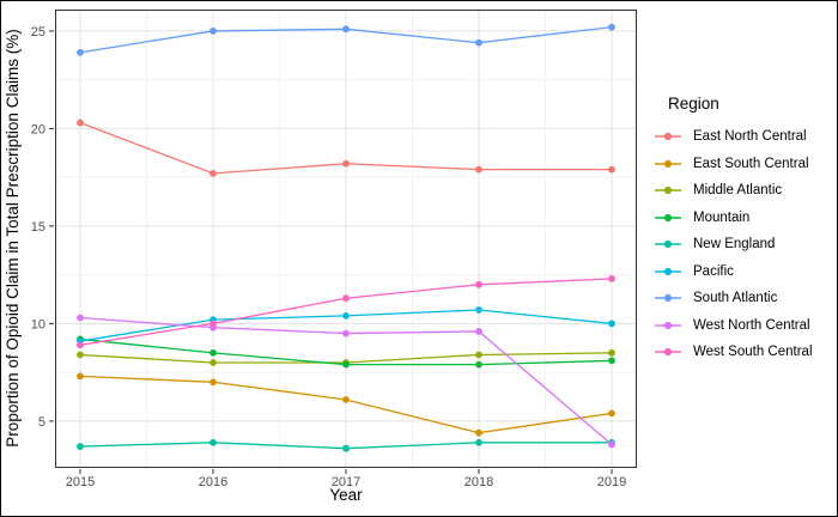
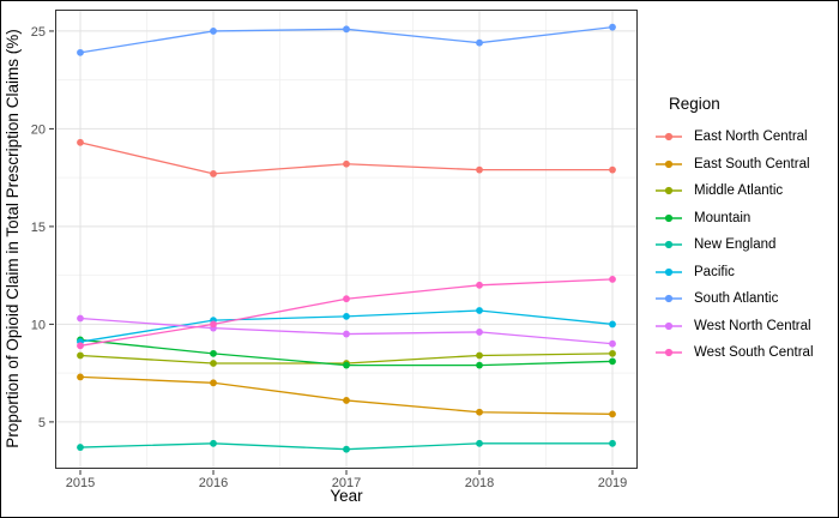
East North Central/2015: 20.3 -> 19.3
East South Central/2018: 4.4 -> 5.5
West North Central/2019: 3.8 -> 9.0
